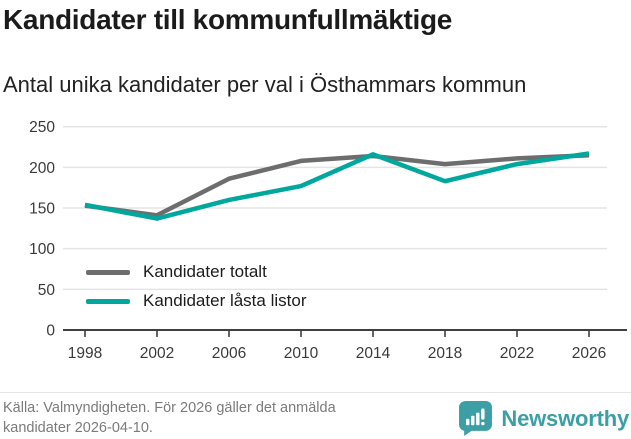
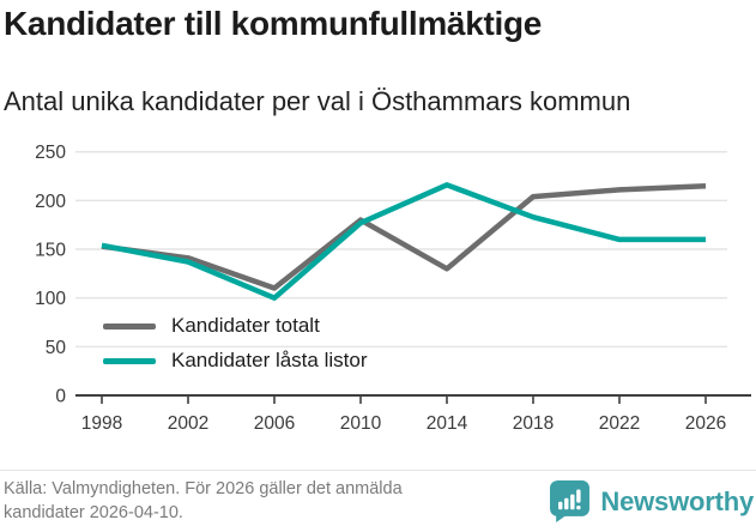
Kandidater totalt/2006: 190 -> 110
Kandidater låsta listor/2006: 160 -> 100
Kandidater totalt/2010: 210 -> 180
Kandidater totalt/2014: 210 -> 130
Kandidater låsta listor/2022: 200 -> 160
Kandidater låsta listor/2026: 220 -> 160
